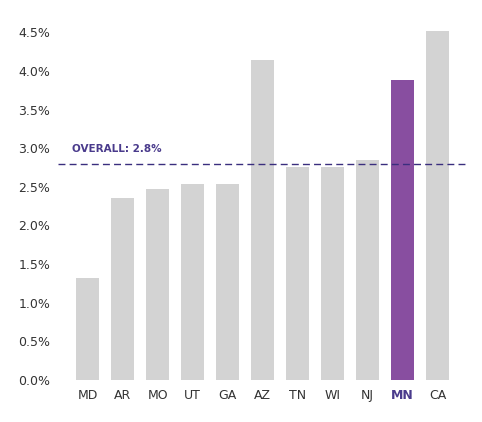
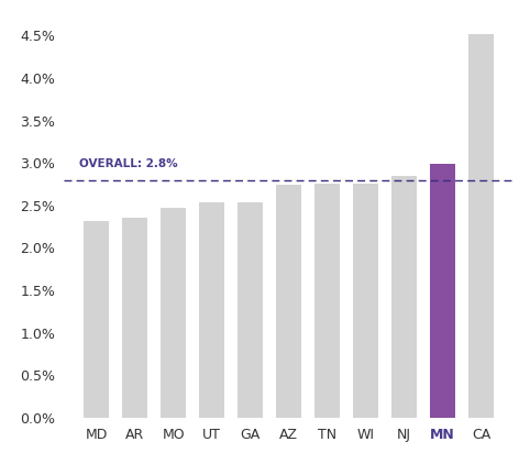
MD: 1.32% -> 2.32%
AZ: 4.14% -> 2.74%
MN: 3.88% -> 2.99%
